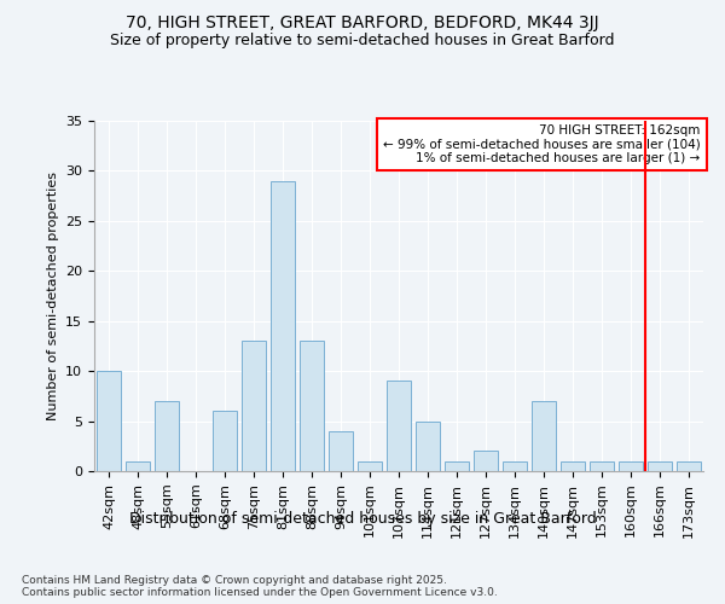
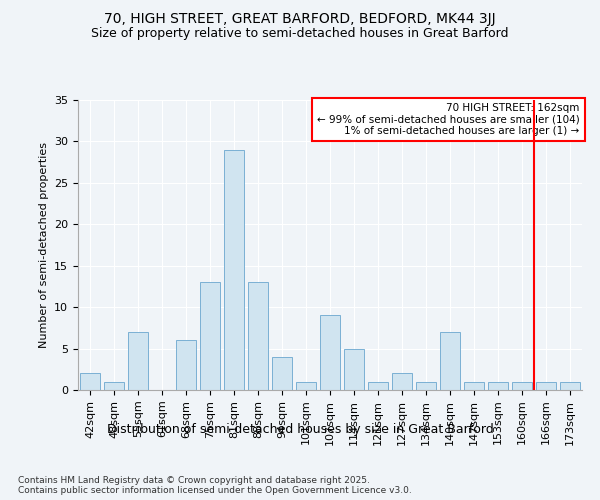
42sqm: 10 -> 2
